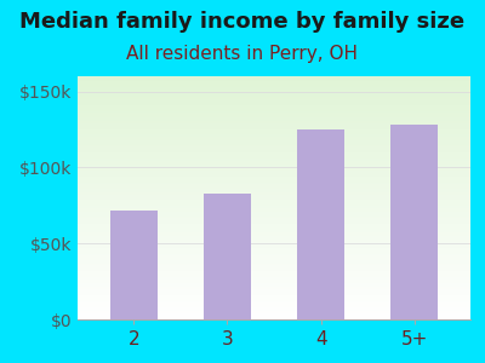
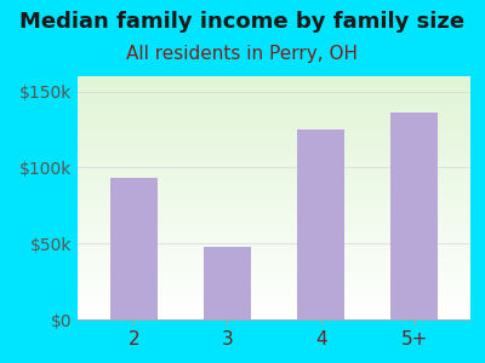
2: $72k -> $93k
3: $83k -> $48k
5+: $128k -> $136k
